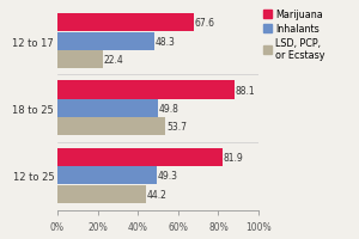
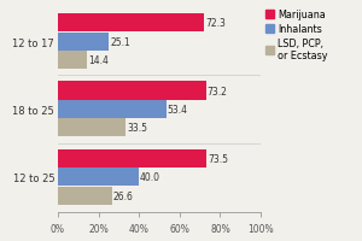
Marijuana/12 to 17: 67.6 -> 72.3
Inhalants/12 to 17: 48.3 -> 25.1
LSD, PCP, or Ecstasy/12 to 17: 22.4 -> 14.4
Marijuana/18 to 25: 88.1 -> 73.2
Inhalants/18 to 25: 49.8 -> 53.4
LSD, PCP, or Ecstasy/18 to 25: 53.7 -> 33.5
Marijuana/12 to 25: 81.9 -> 73.5
Inhalants/12 to 25: 49.3 -> 40.0
LSD, PCP, or Ecstasy/12 to 25: 44.2 -> 26.6
